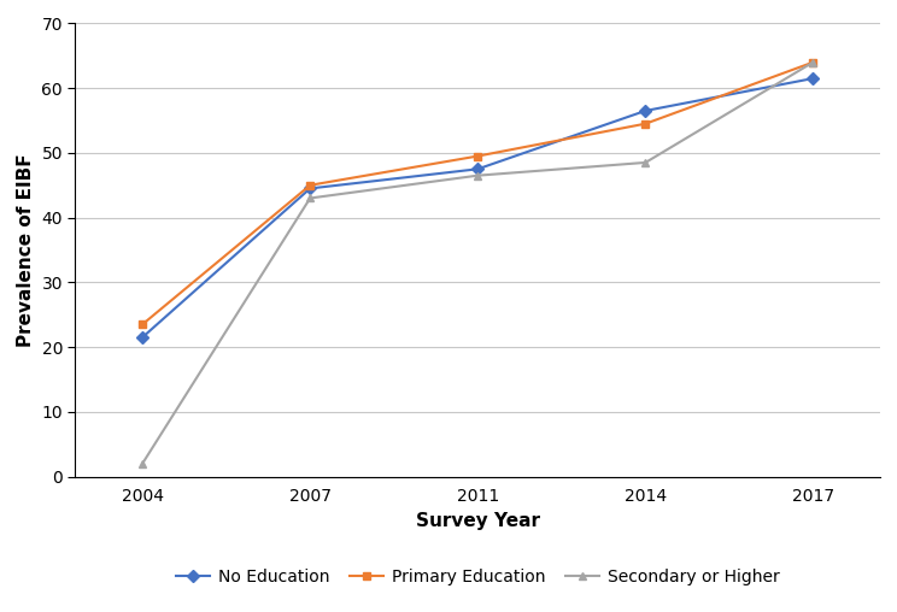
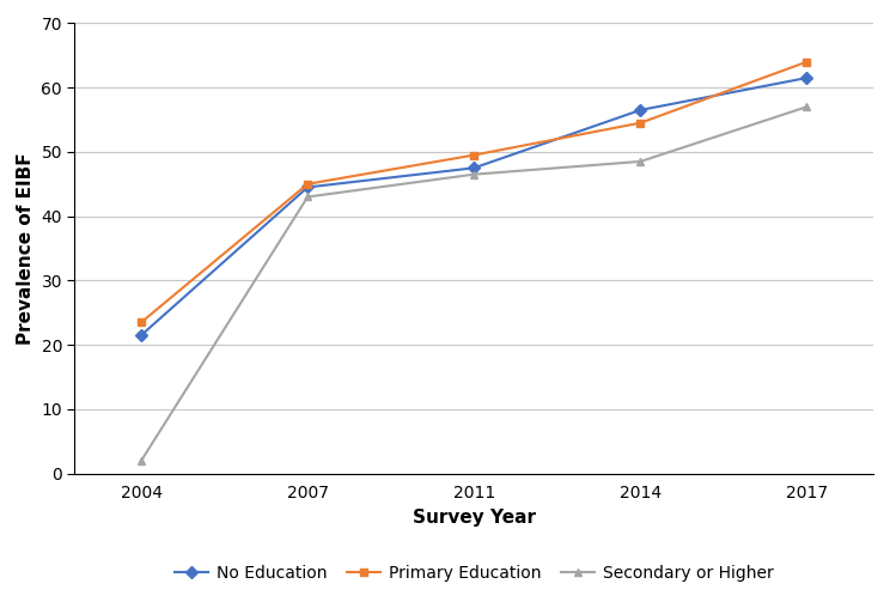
Secondary or Higher/2017: 64.0 -> 57.0
